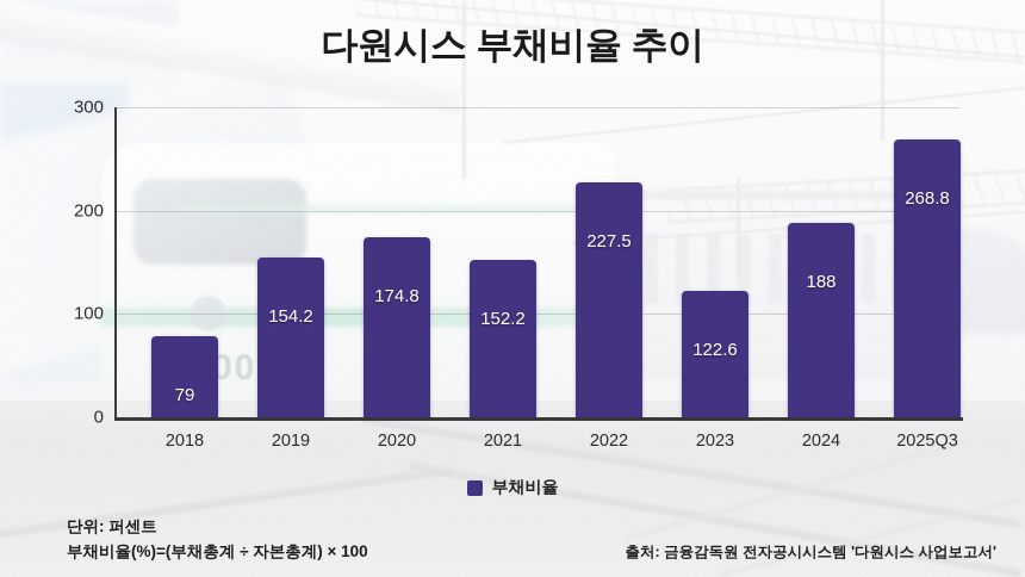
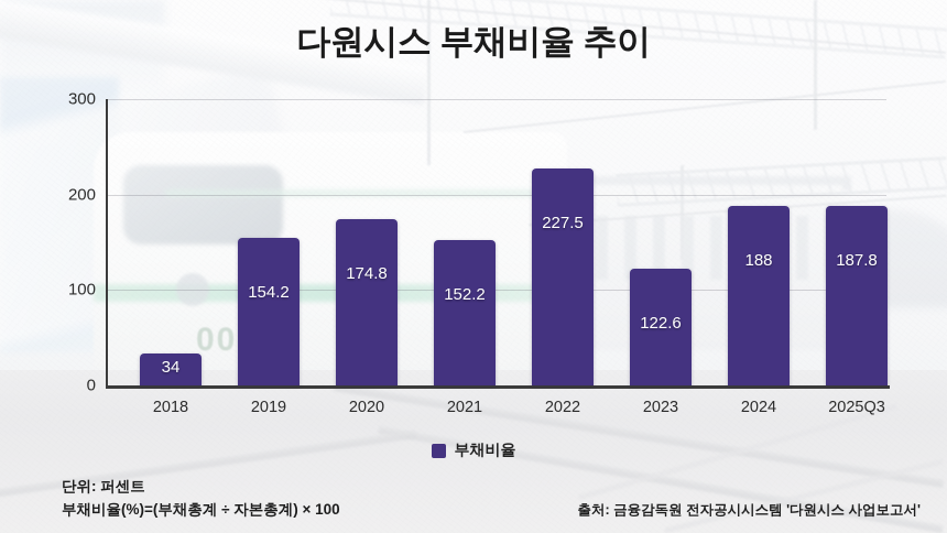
2018: 79 -> 34
2025Q3: 268.8 -> 187.8
